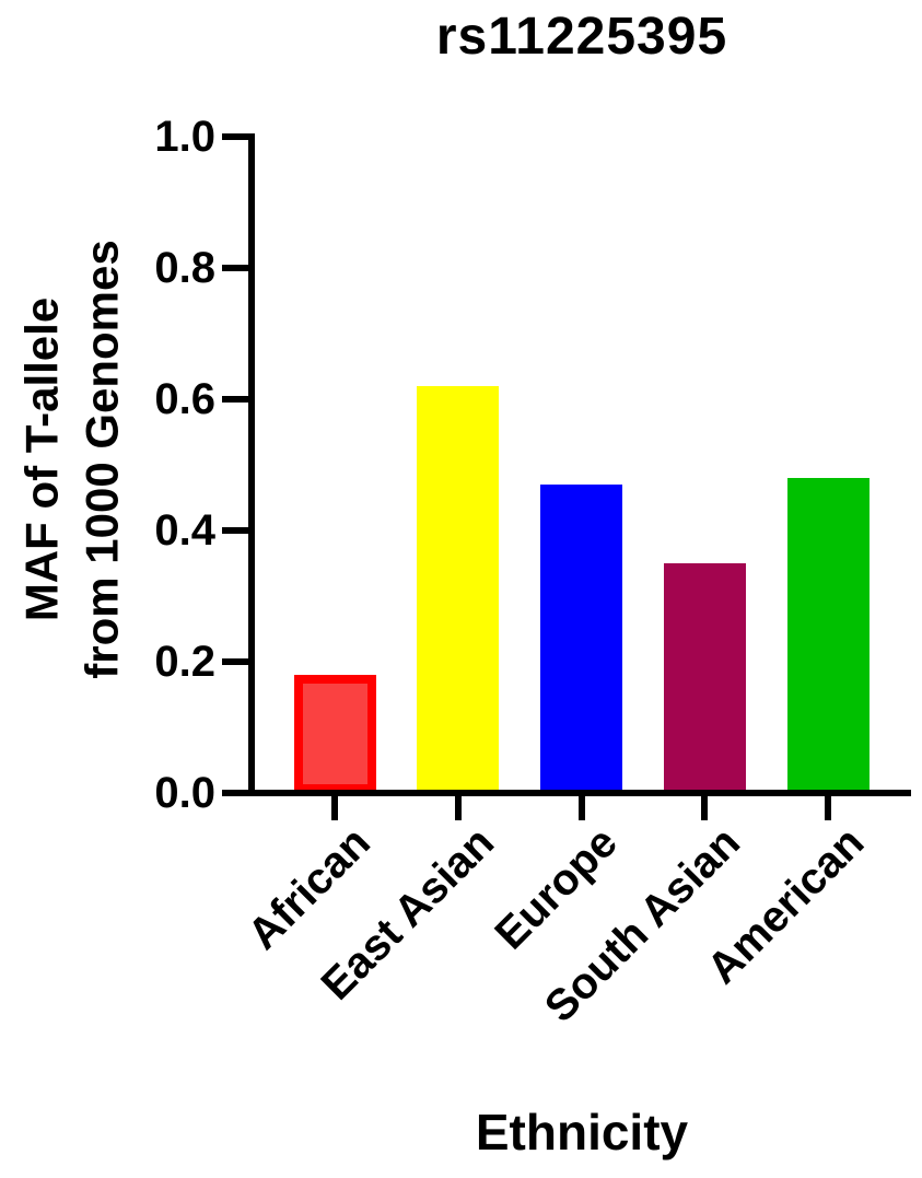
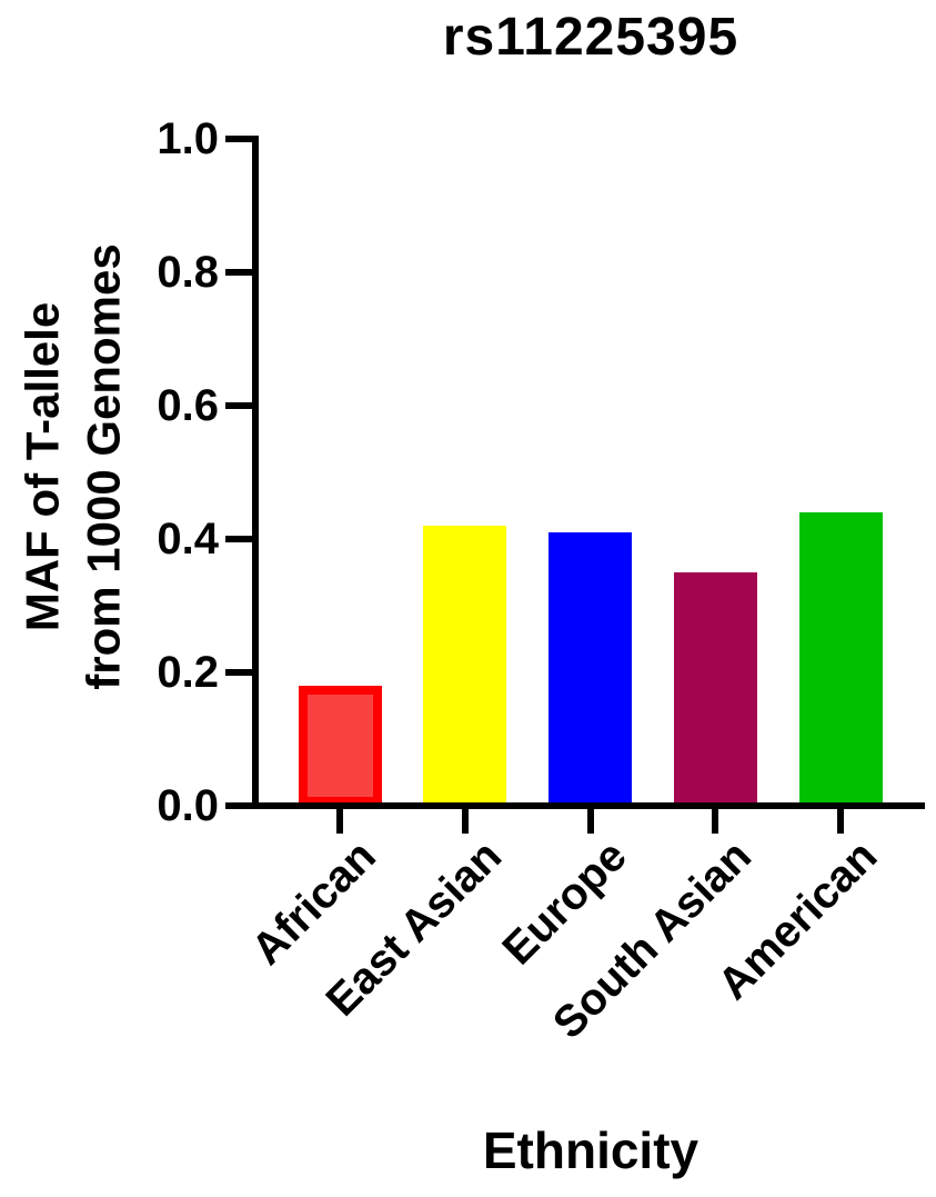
East Asian: 0.62 -> 0.42
Europe: 0.47 -> 0.41
American: 0.48 -> 0.44
